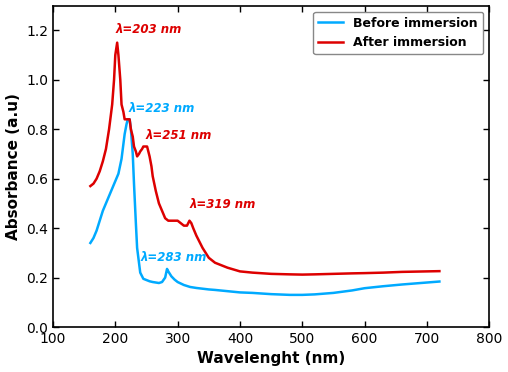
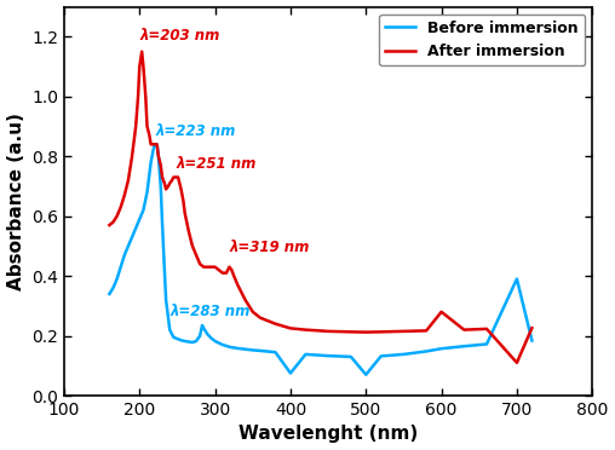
Before immersion/400: 0.140 -> 0.075
Before immersion/500: 0.130 -> 0.070
After immersion/600: 0.218 -> 0.280
Before immersion/700: 0.180 -> 0.390
After immersion/700: 0.225 -> 0.110
